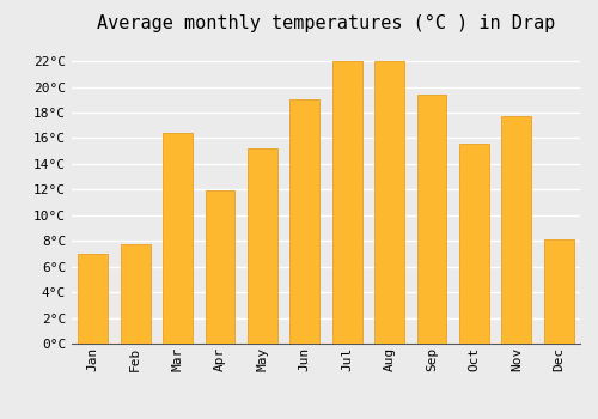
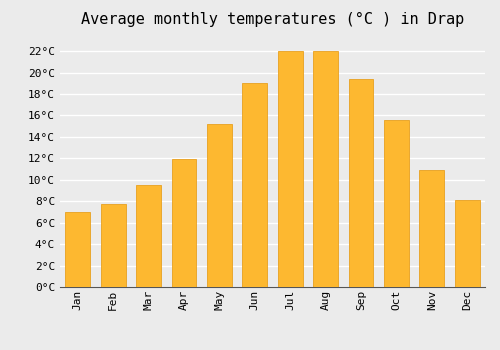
Mar: 16.4°C -> 9.5°C
Nov: 17.7°C -> 10.9°C
